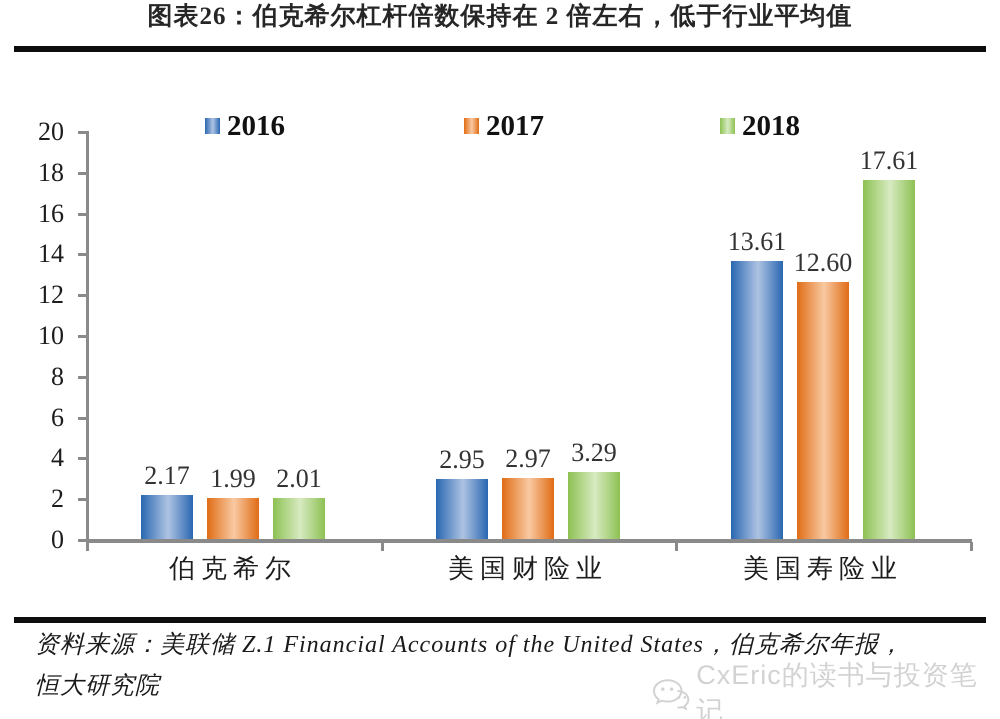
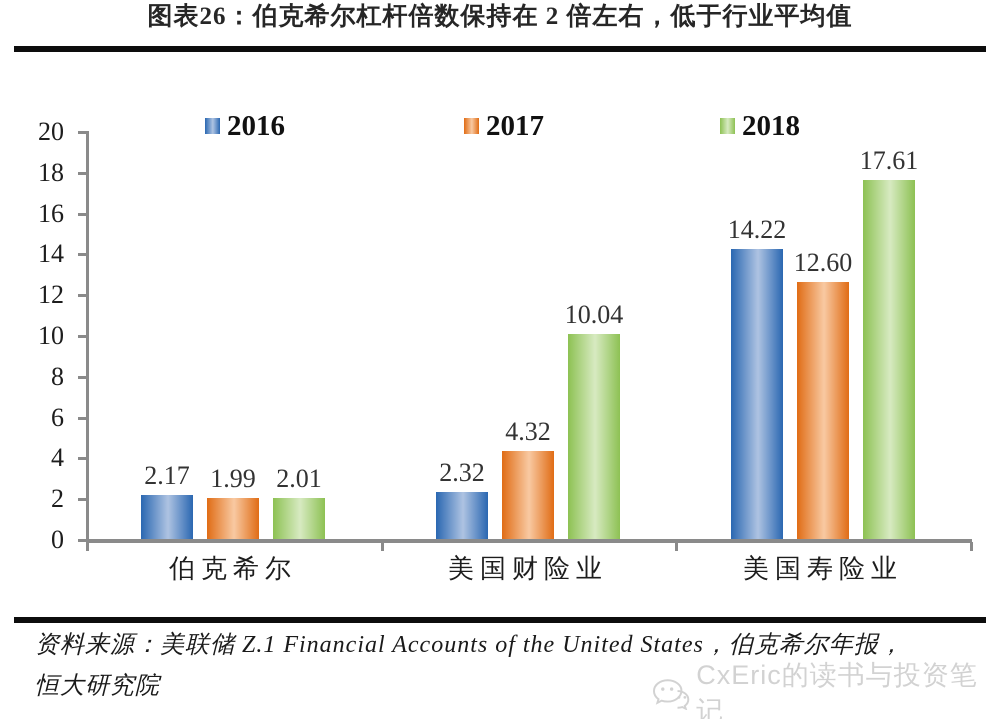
2016/美国财险业: 2.95 -> 2.32
2017/美国财险业: 2.97 -> 4.32
2018/美国财险业: 3.29 -> 10.04
2016/美国寿险业: 13.61 -> 14.22
